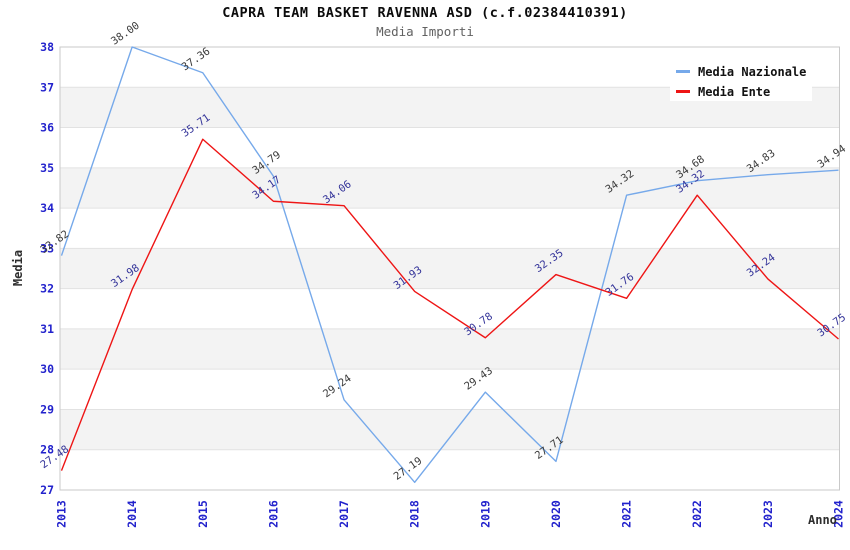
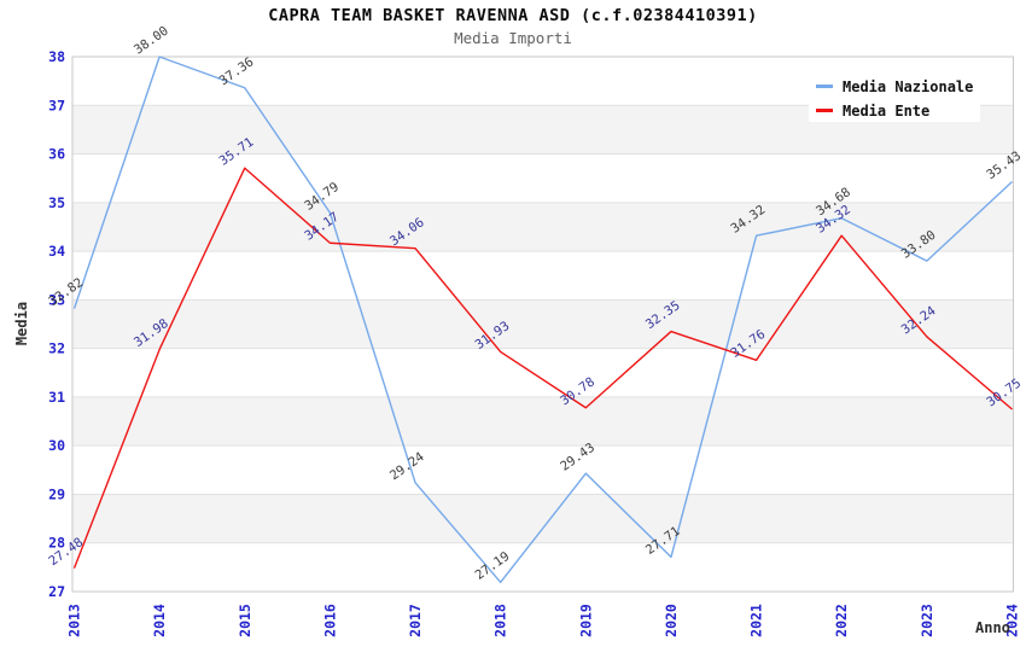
Media Nazionale/2023: 34.83 -> 33.80
Media Nazionale/2024: 34.94 -> 35.43
